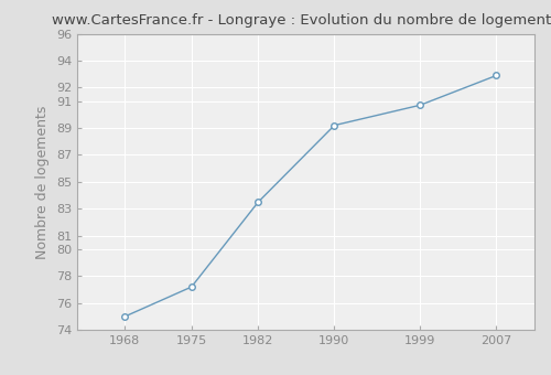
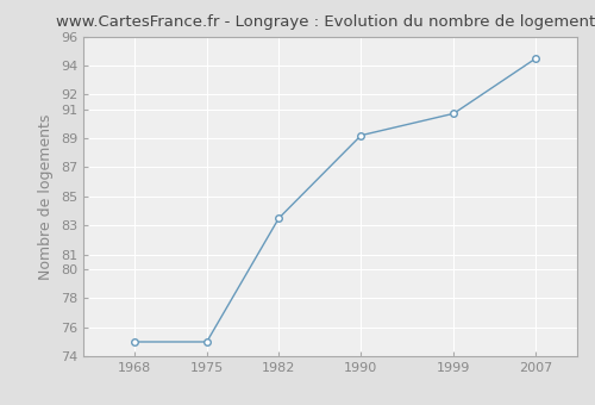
1975: 77.2 -> 75.0
2007: 92.9 -> 94.5
